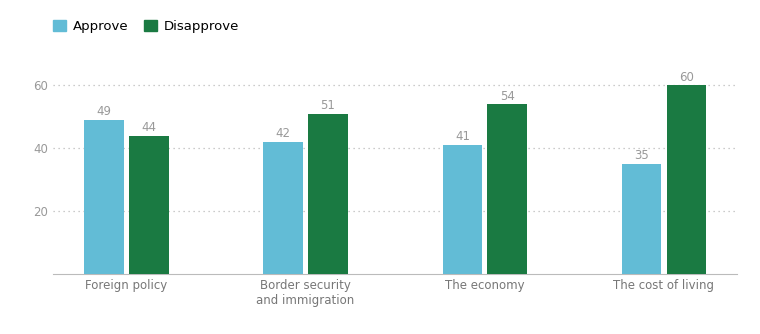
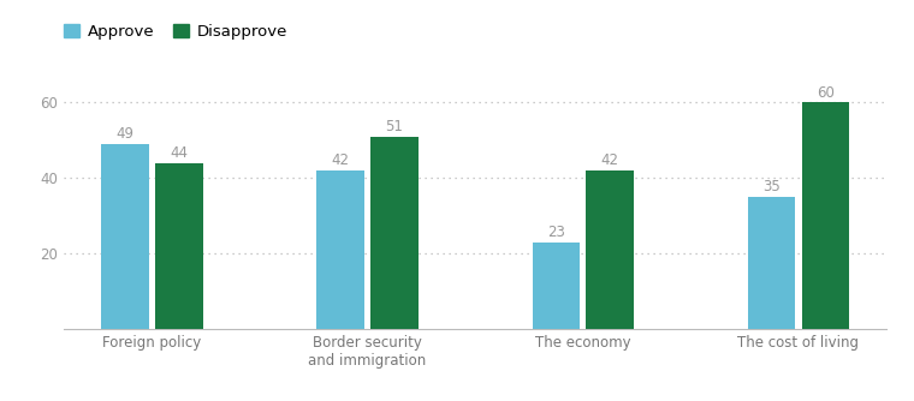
Approve/The economy: 41 -> 23
Disapprove/The economy: 54 -> 42
